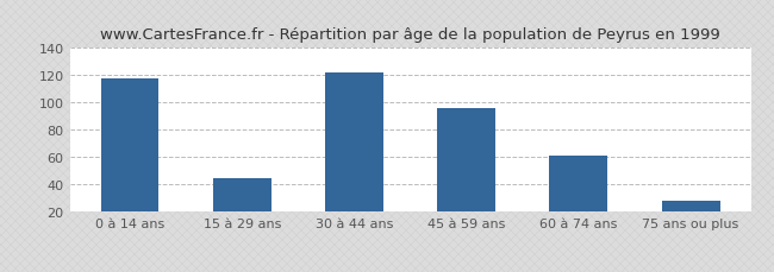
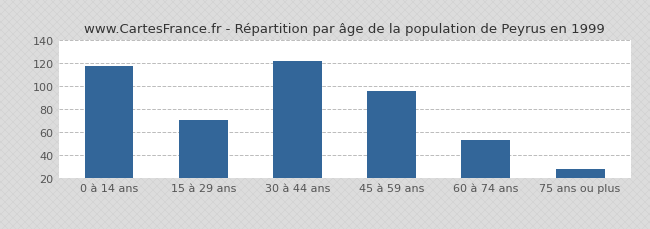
15 à 29 ans: 45 -> 71
60 à 74 ans: 61 -> 53
